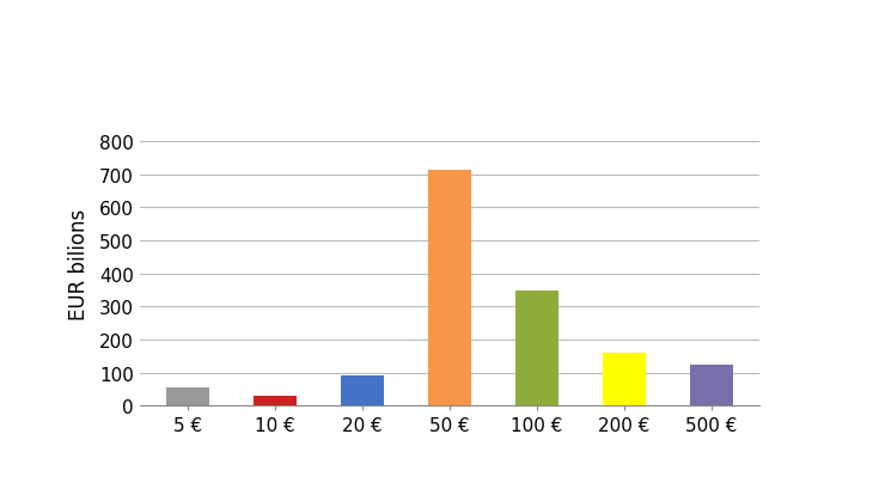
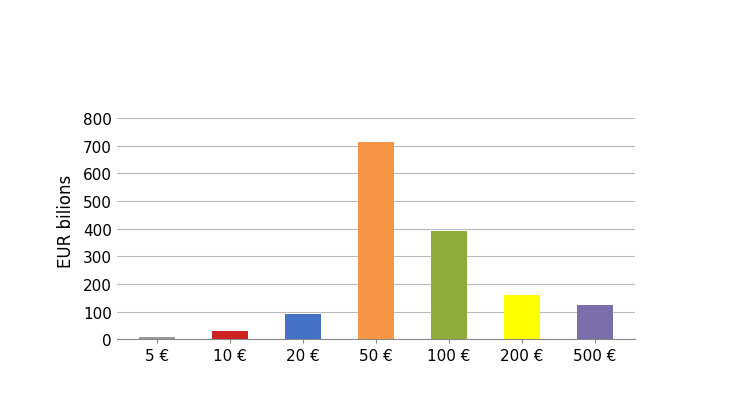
5 €: 55 -> 10
100 €: 350 -> 390
